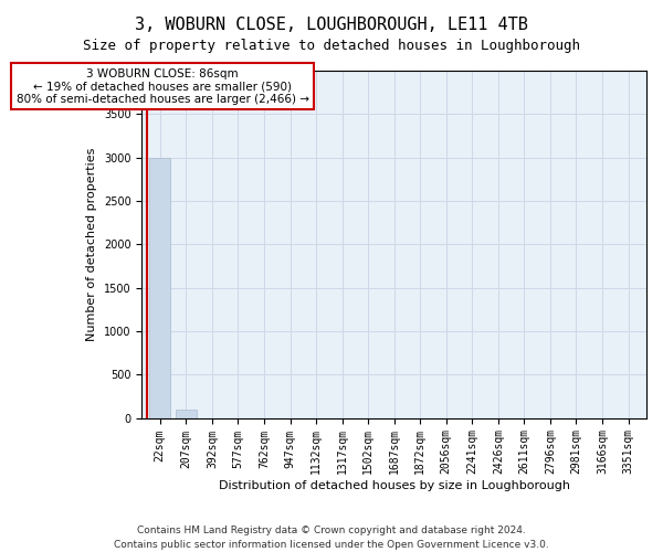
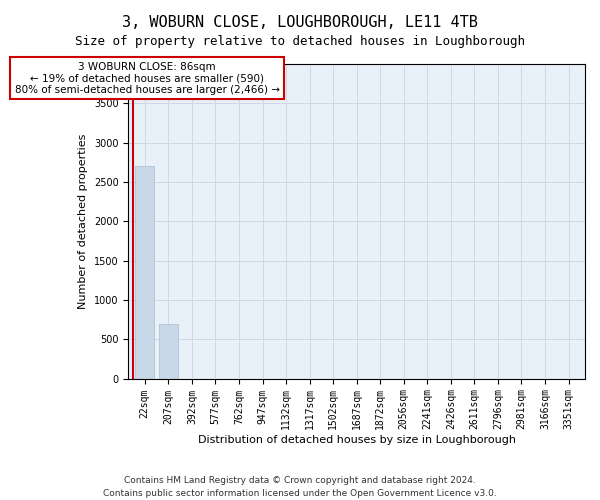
22sqm: 3000 -> 2700
207sqm: 100 -> 700
